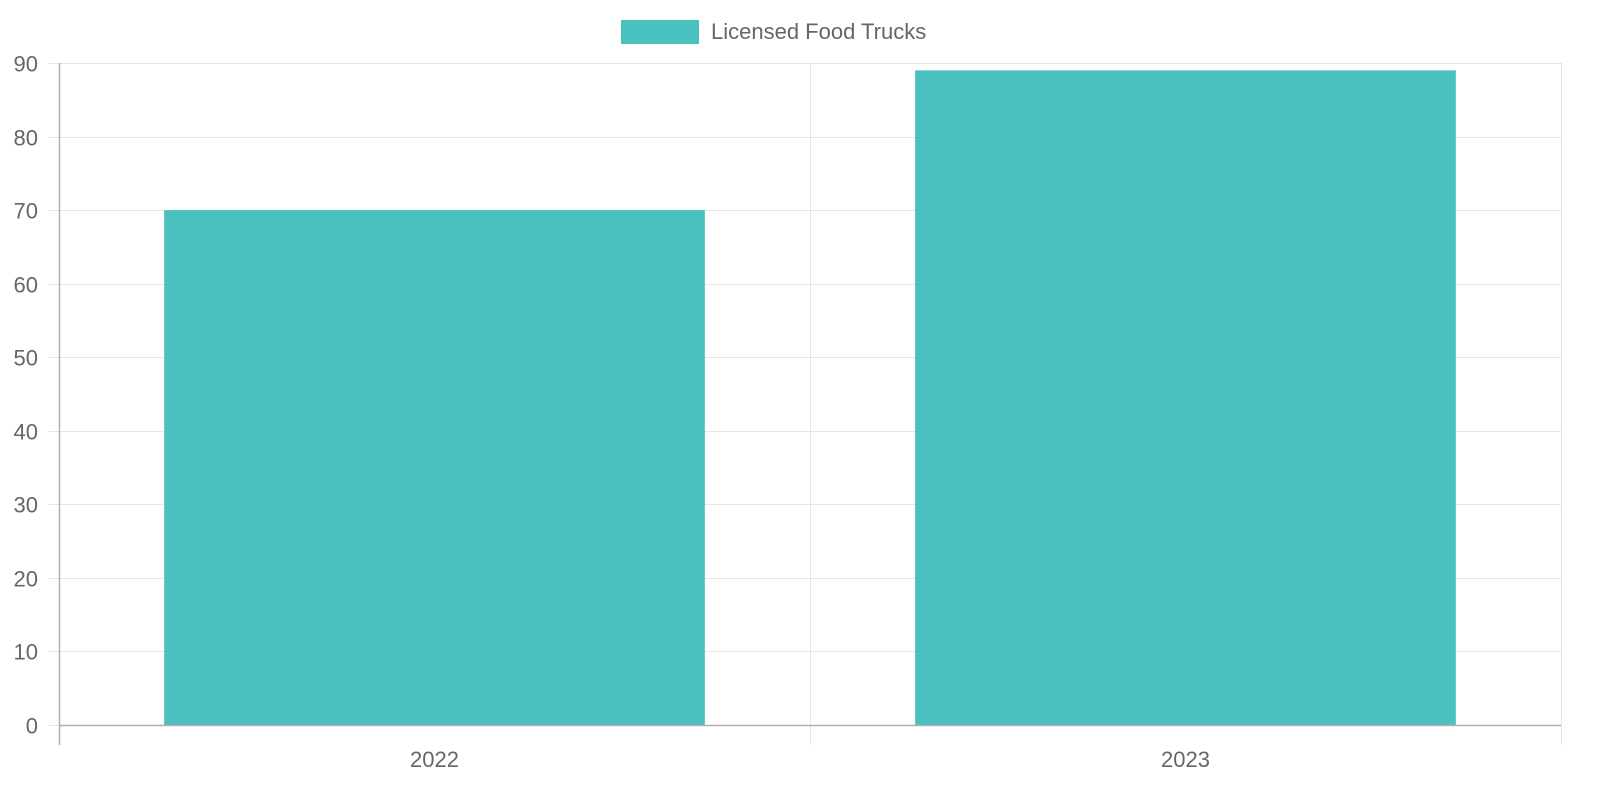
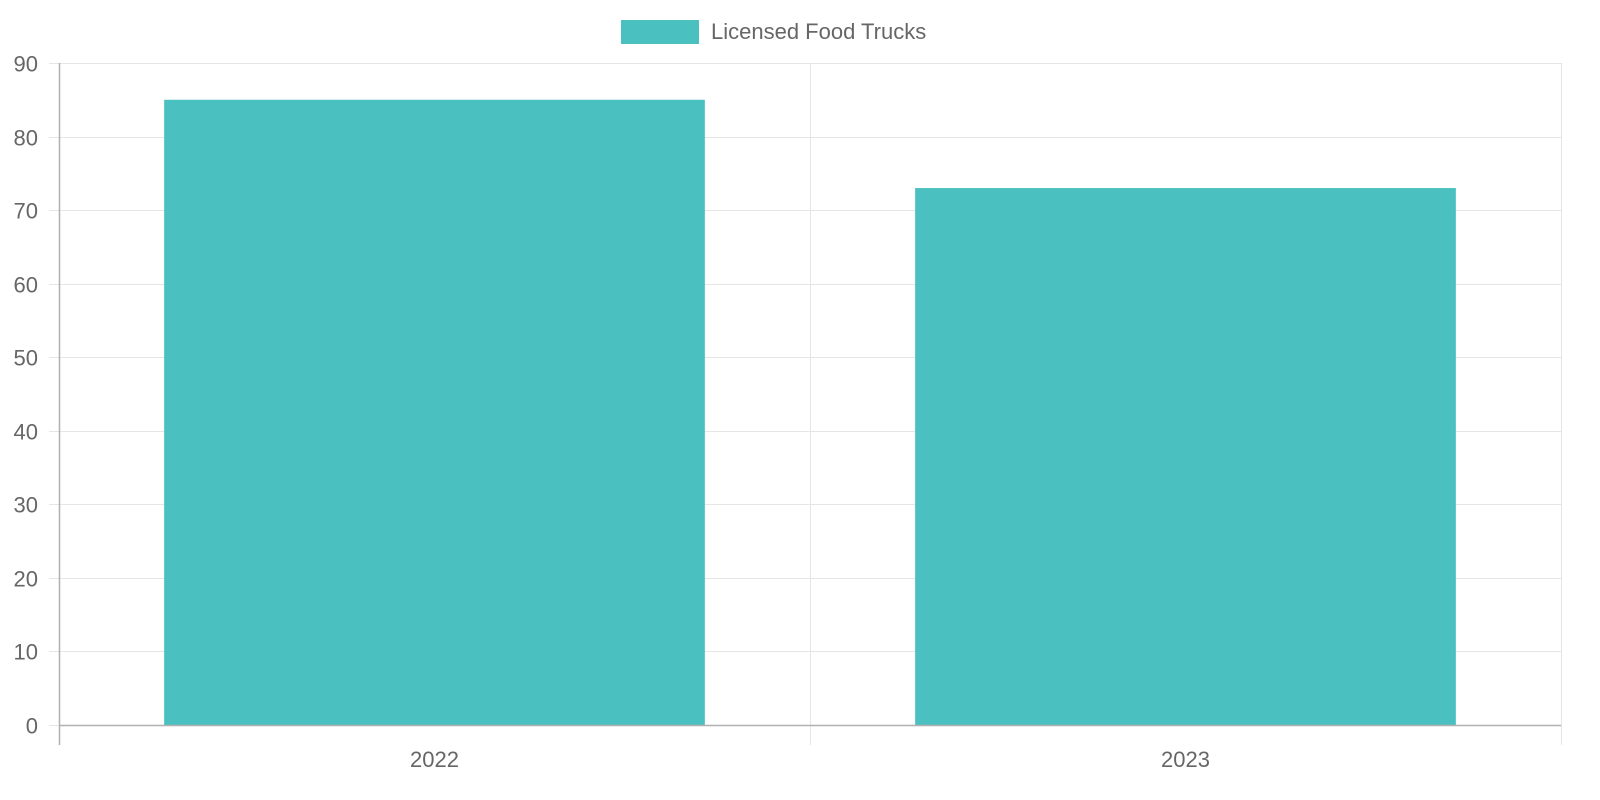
2022: 70 -> 85
2023: 89 -> 73
